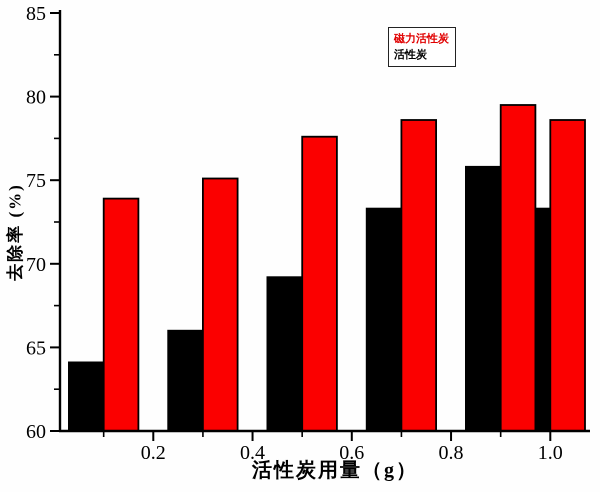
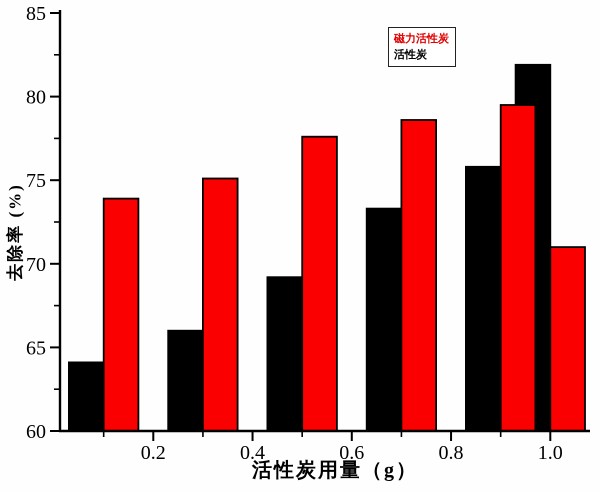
活性炭/1.0: 73.3 -> 81.9
磁力活性炭/1.0: 78.6 -> 71.0
